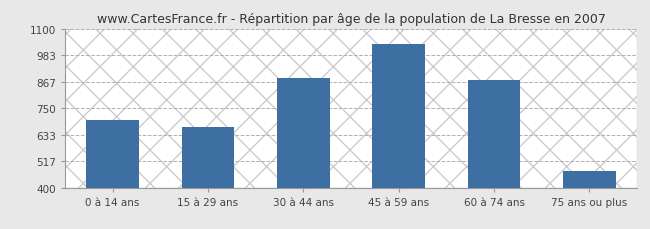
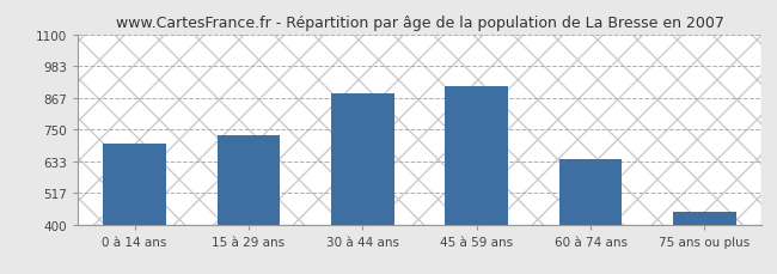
15 à 29 ans: 668 -> 730
45 à 59 ans: 1035 -> 910
60 à 74 ans: 874 -> 640
75 ans ou plus: 472 -> 445
